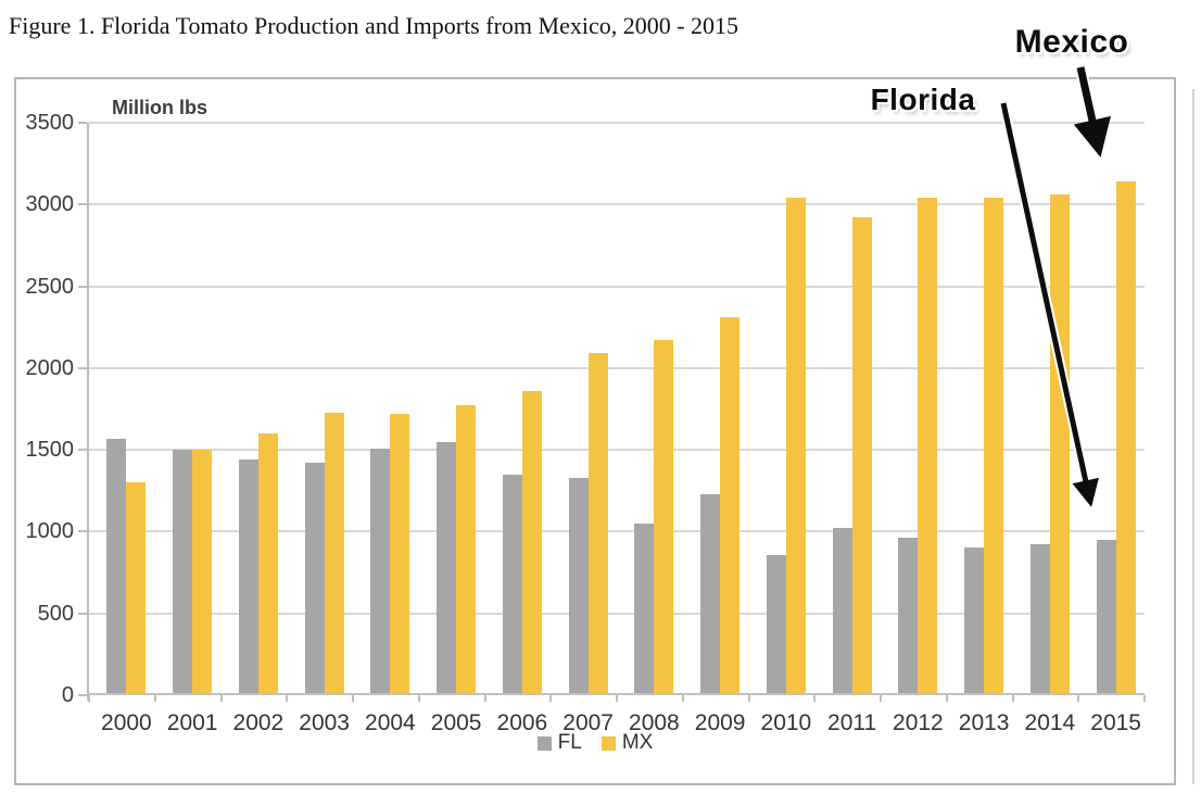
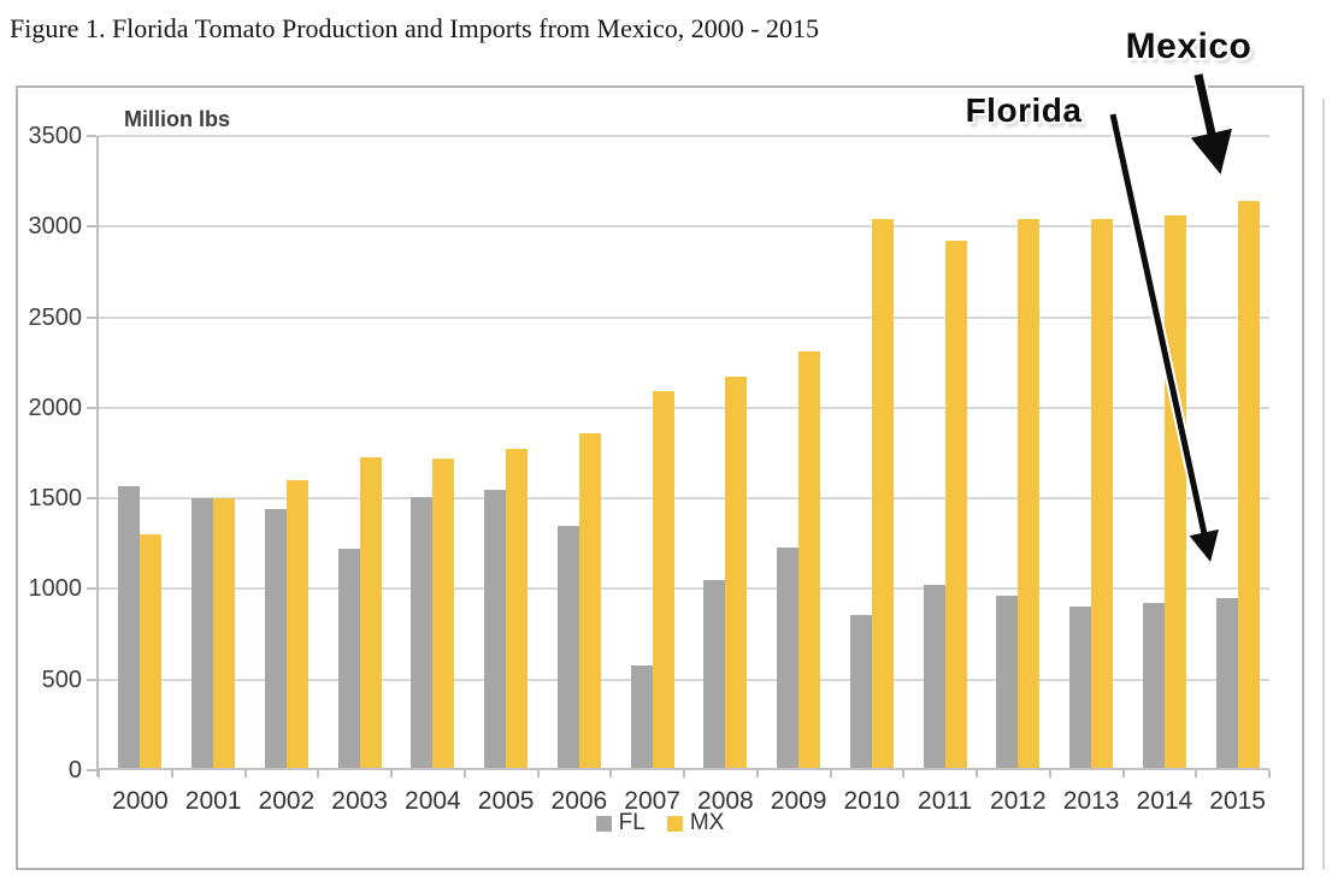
FL/2003: 1420 -> 1220
FL/2007: 1330 -> 580
